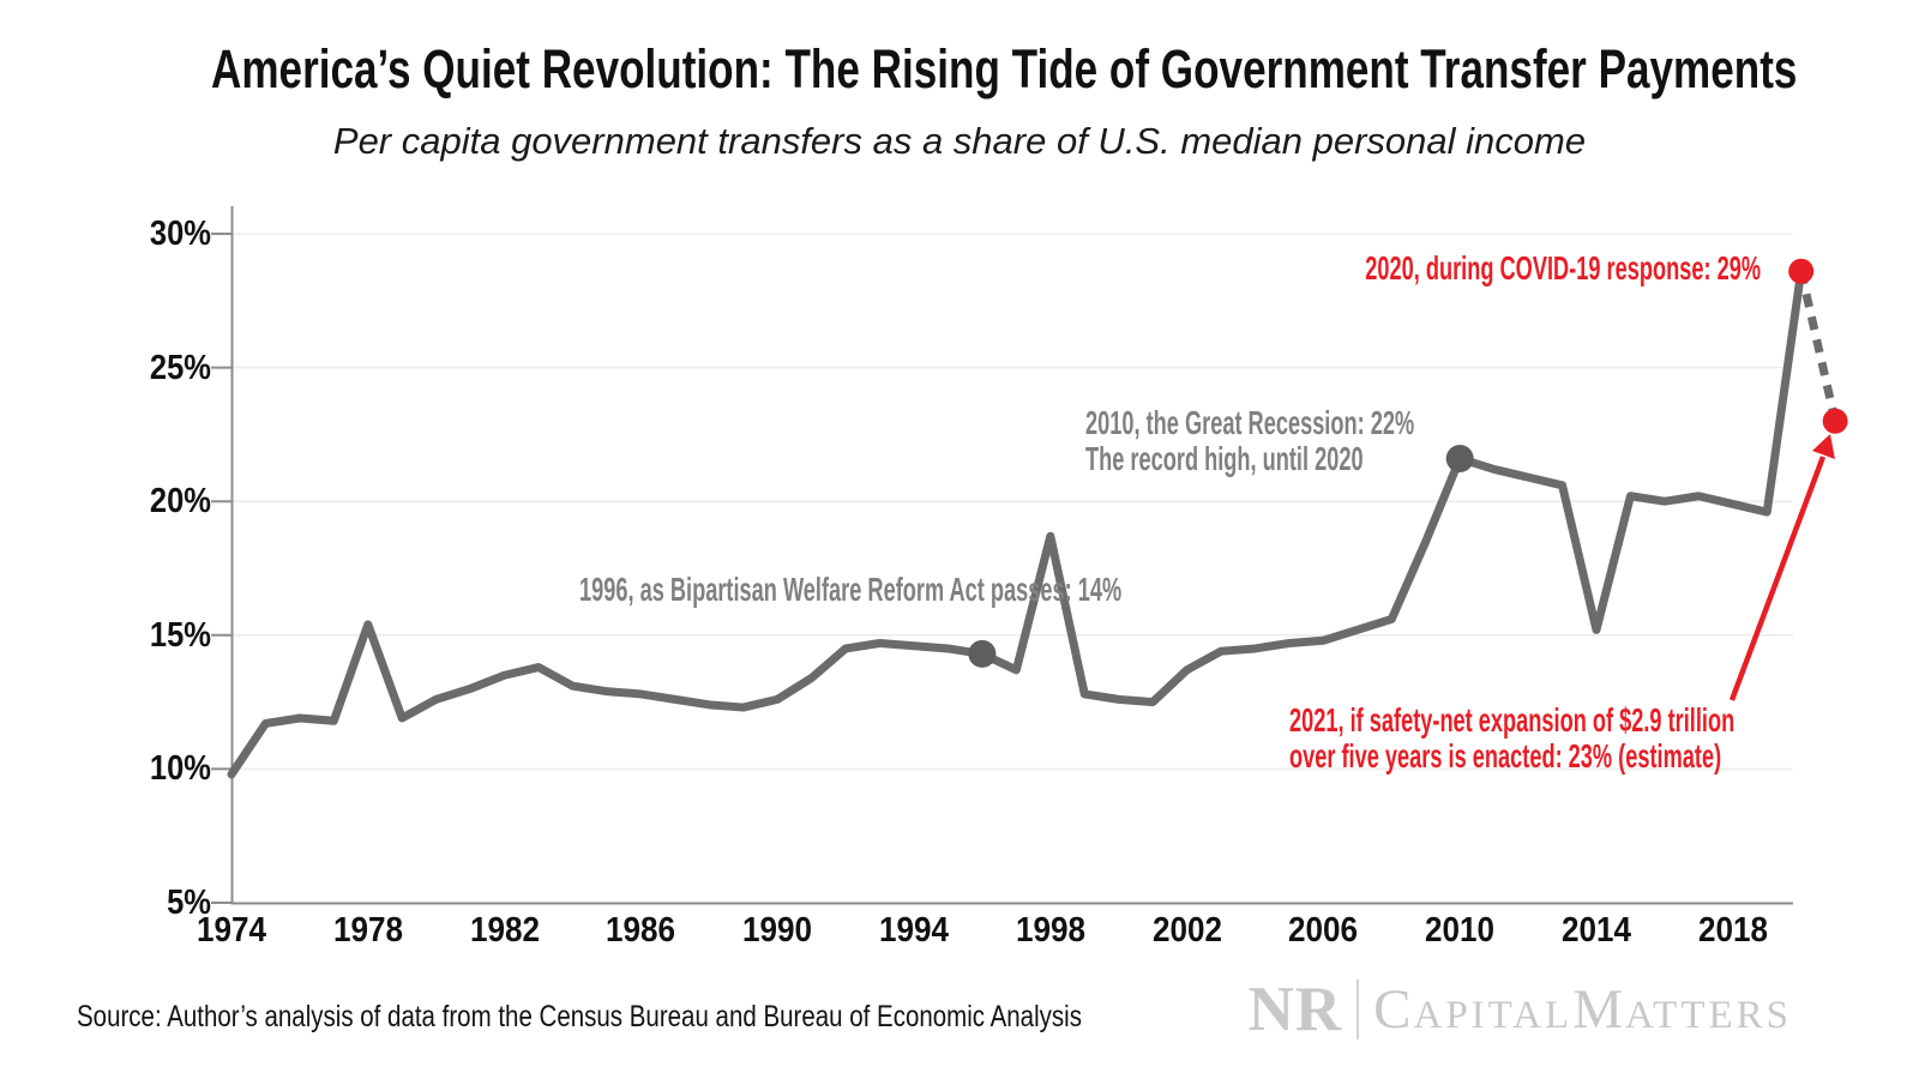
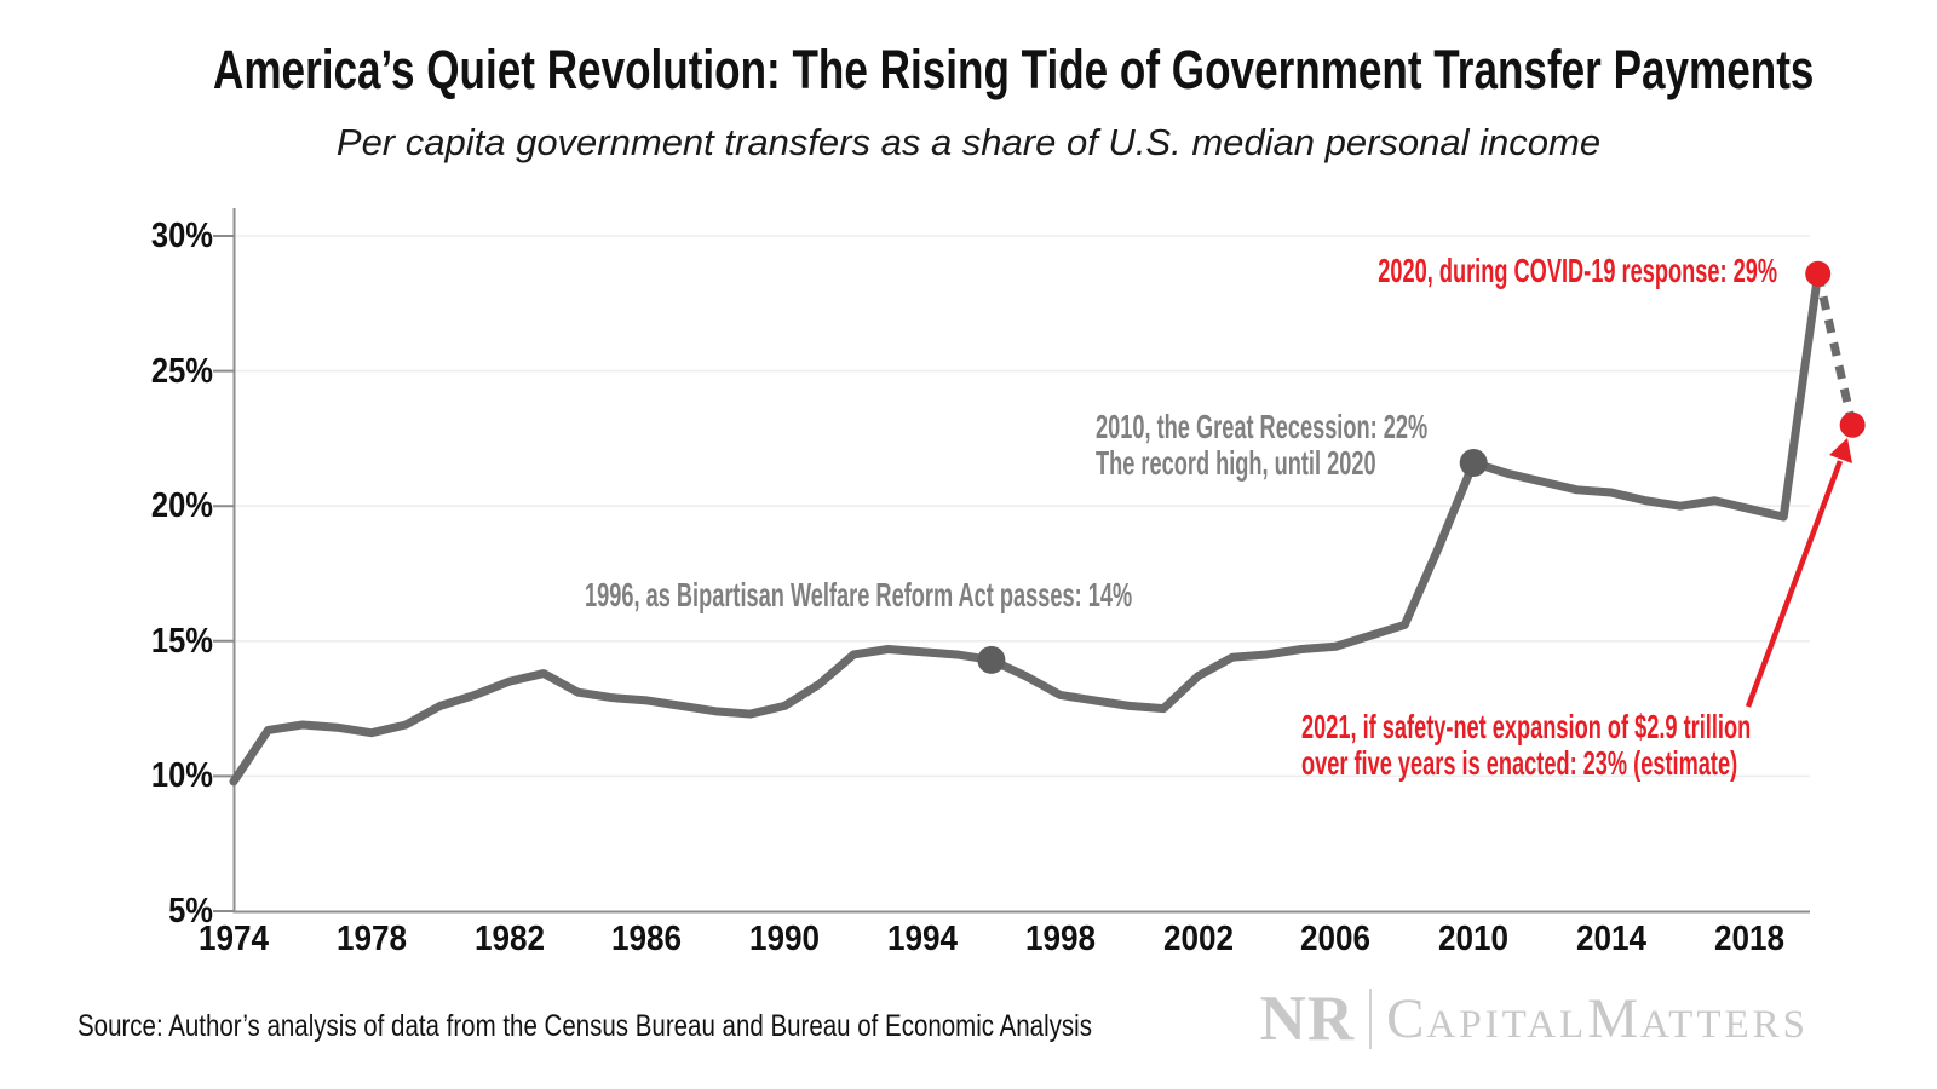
1978: 15.4% -> 11.6%
1998: 18.7% -> 13.0%
2014: 15.2% -> 20.5%
